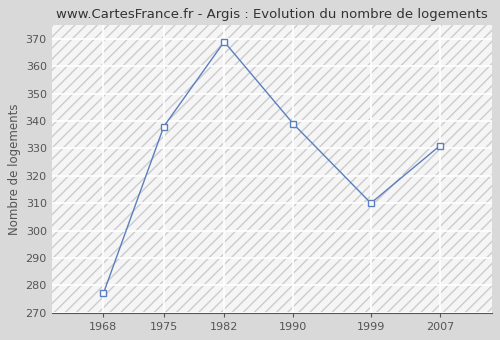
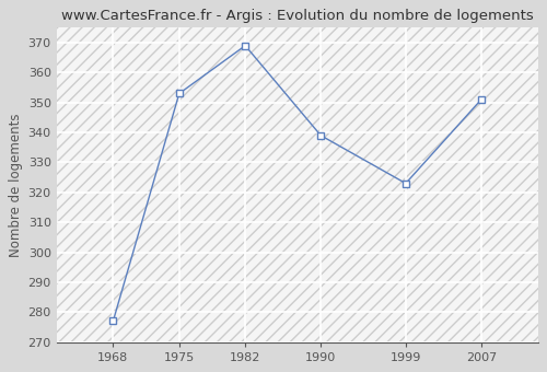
1975: 338 -> 353
1999: 310 -> 323
2007: 331 -> 351
